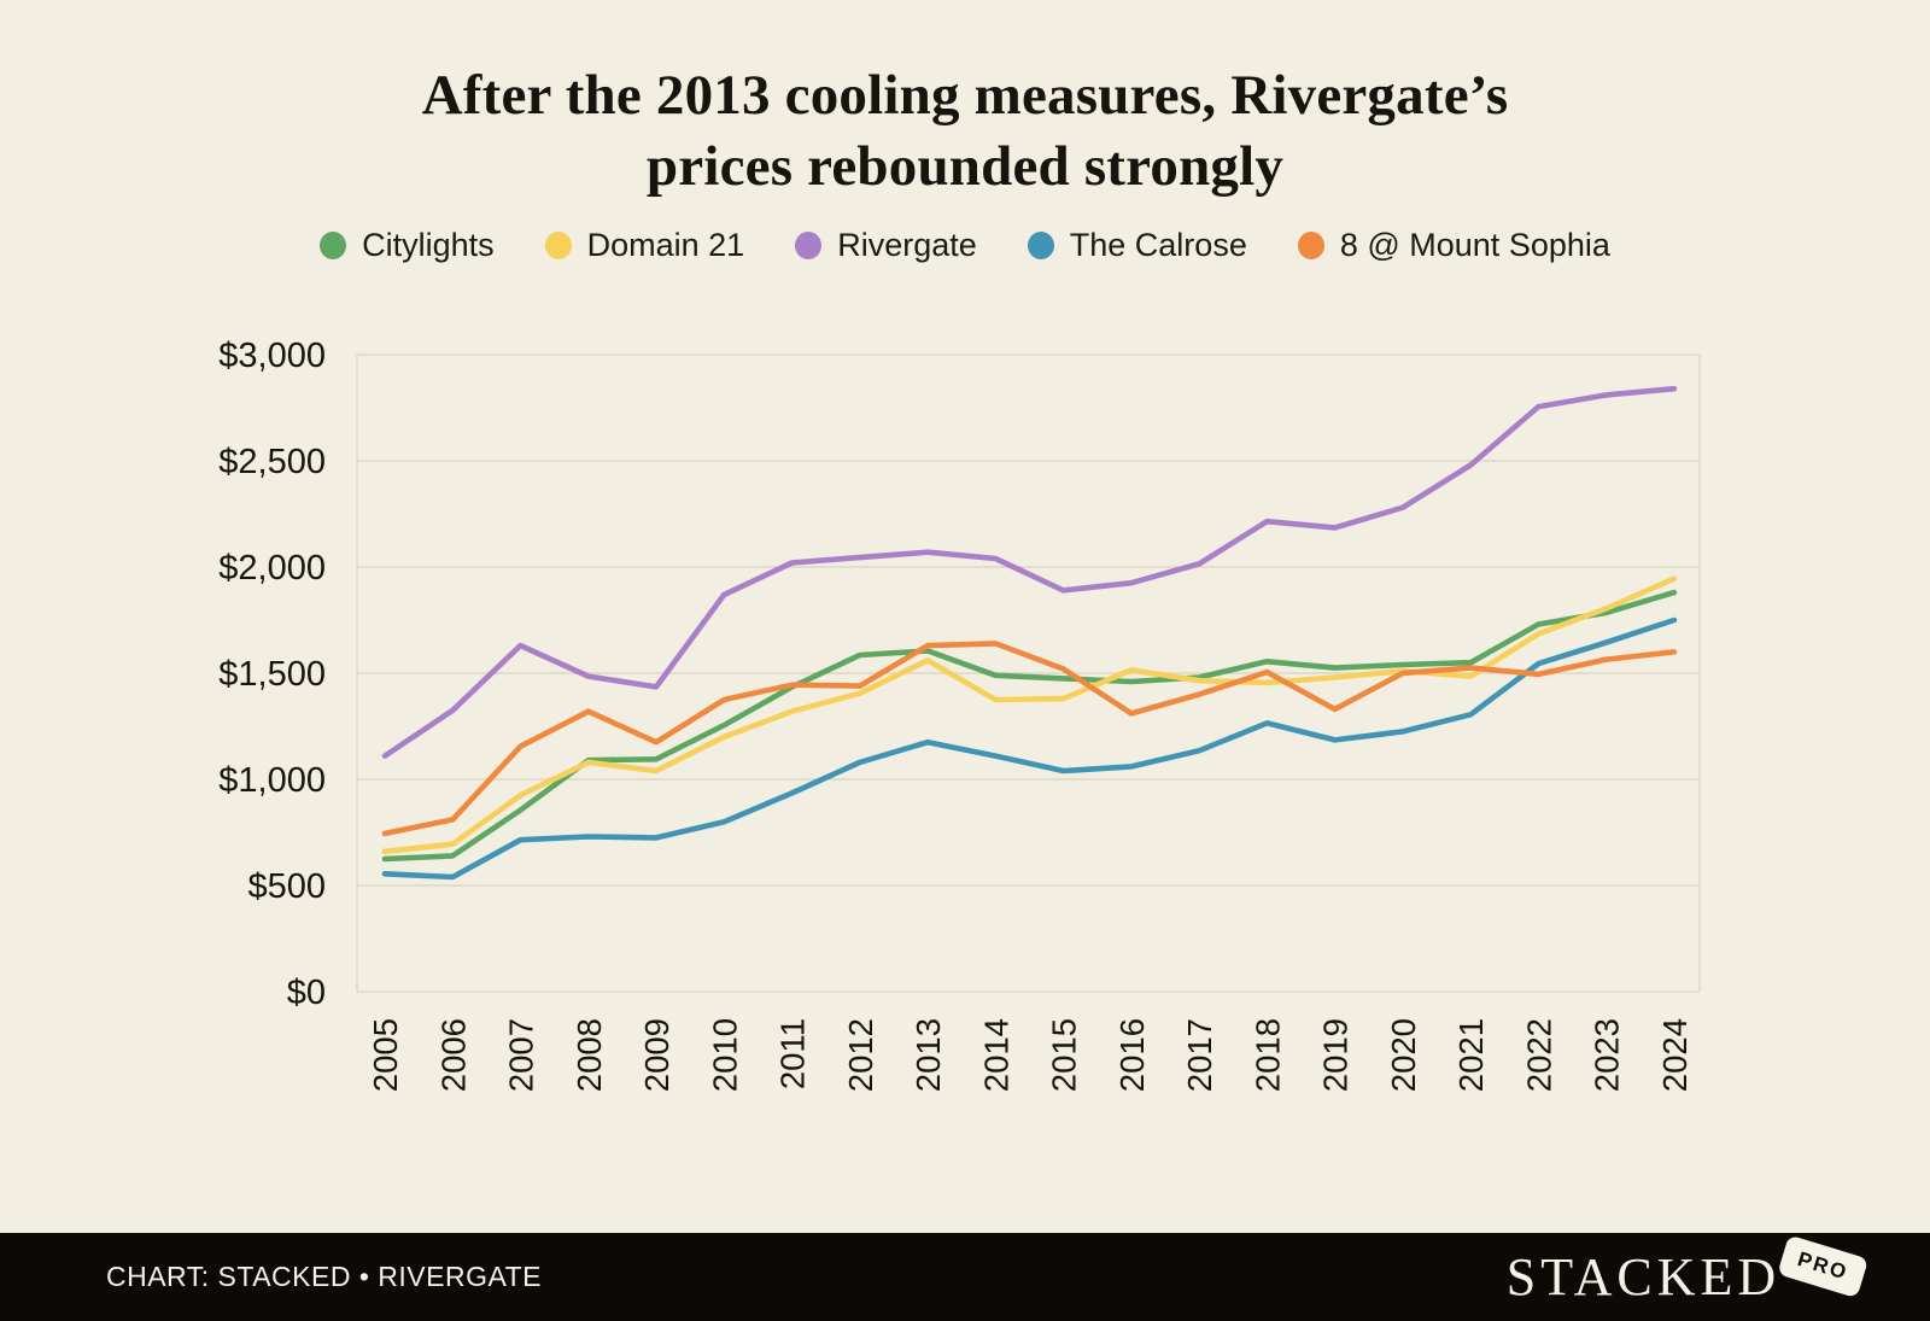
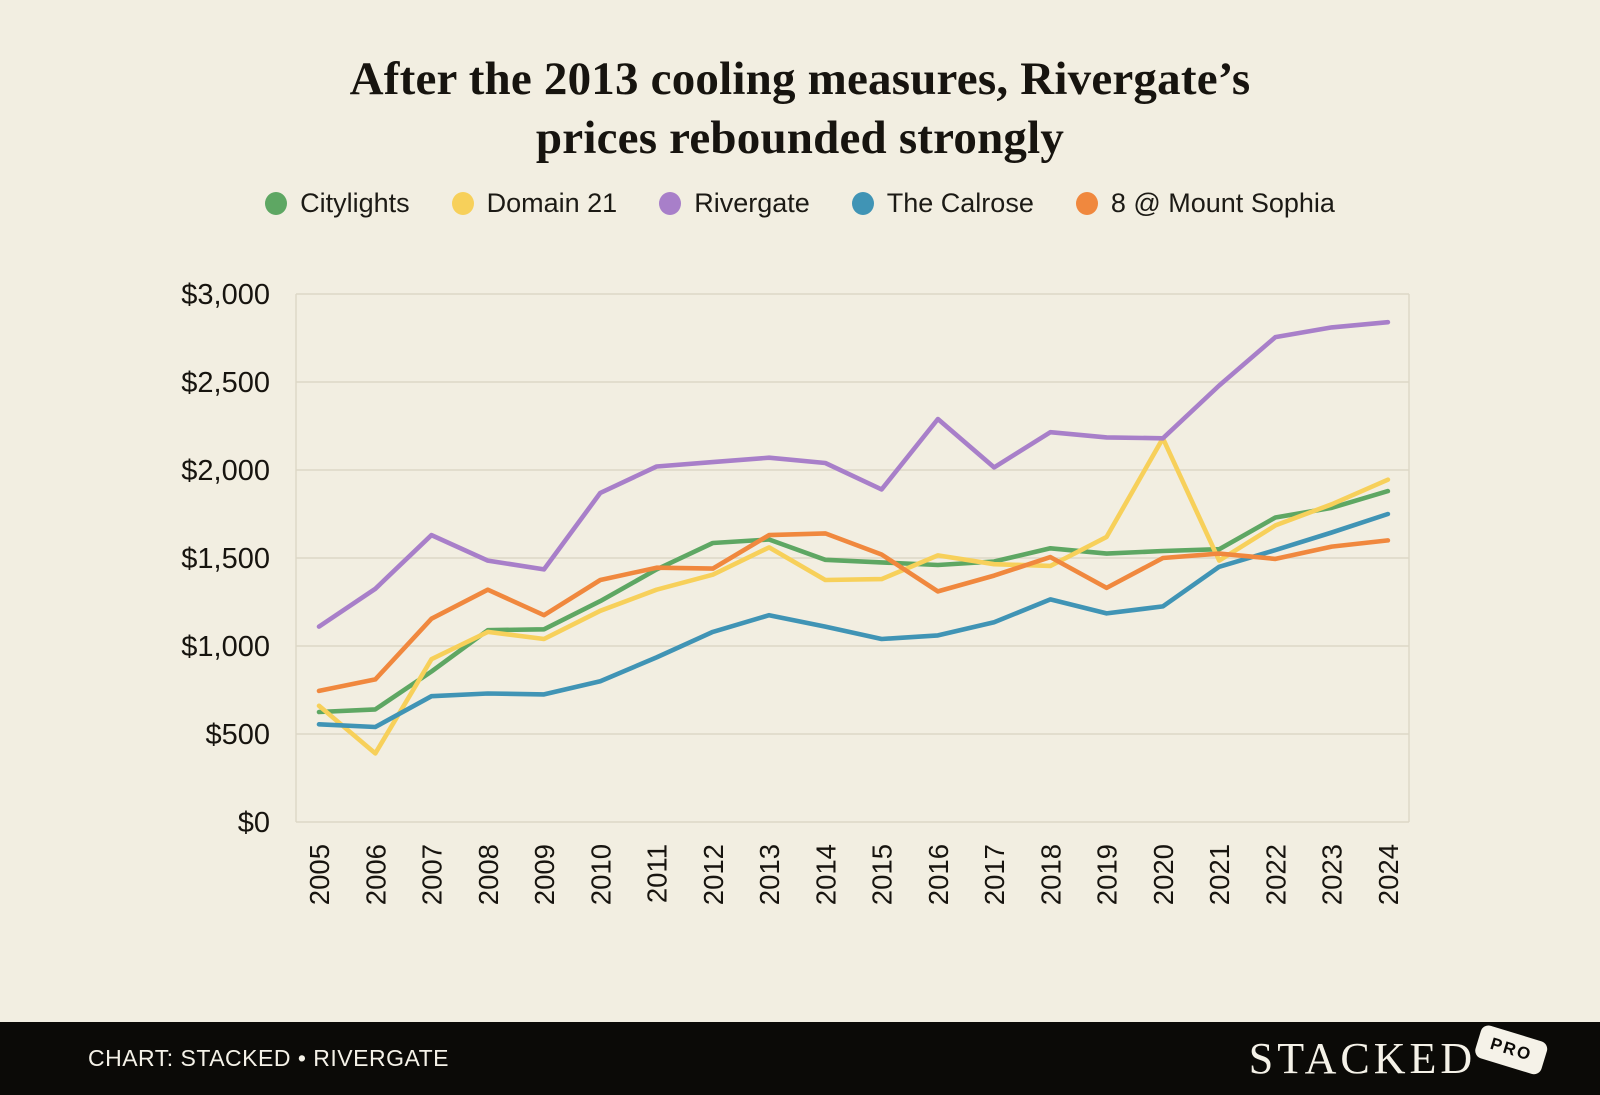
Domain 21/2006: $700 -> $390
Rivergate/2016: $1920 -> $2290
Domain 21/2019: $1480 -> $1620
Domain 21/2020: $1510 -> $2180
Rivergate/2020: $2280 -> $2180
The Calrose/2021: $1300 -> $1450
